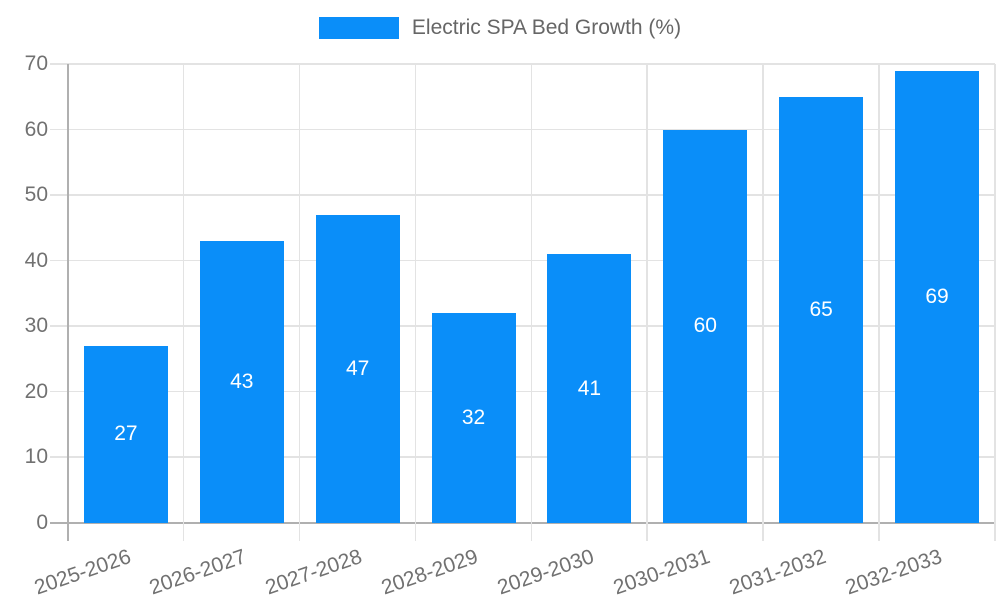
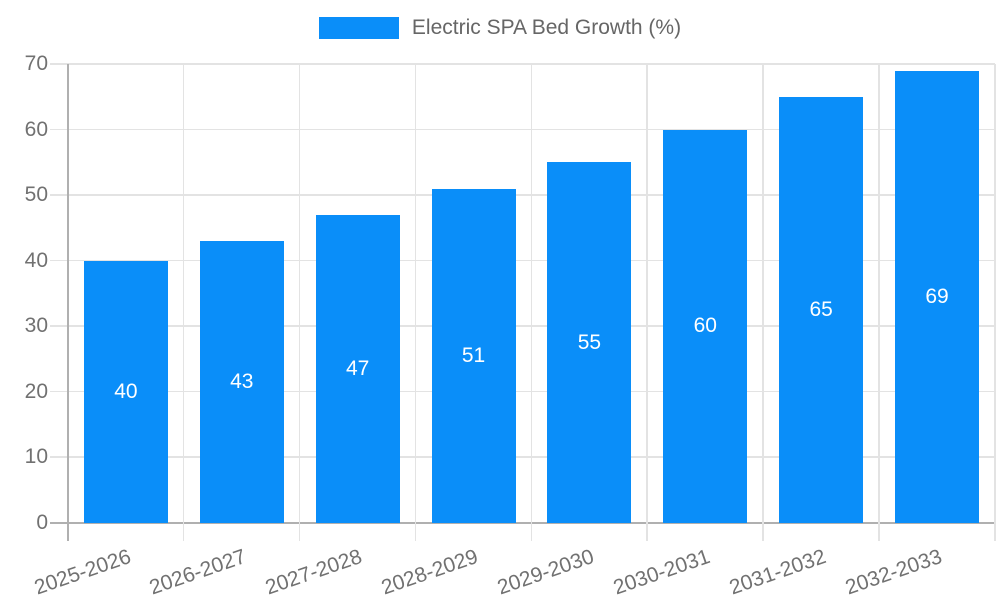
2025-2026: 27 -> 40
2028-2029: 32 -> 51
2029-2030: 41 -> 55
